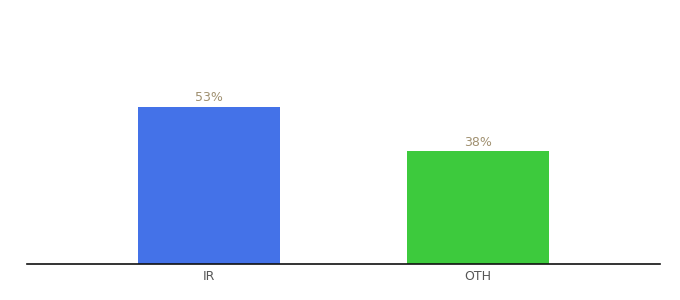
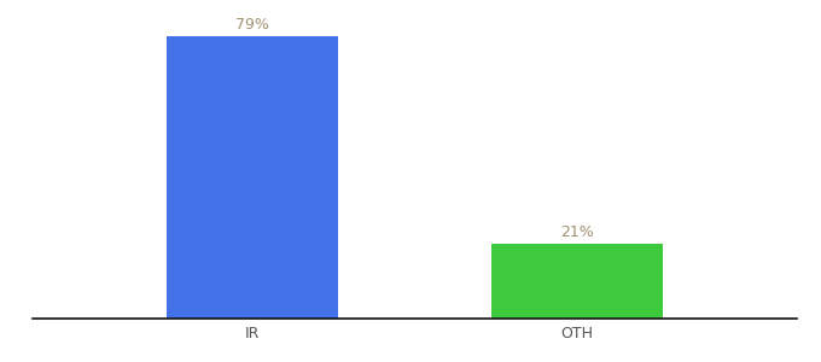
IR: 53% -> 79%
OTH: 38% -> 21%
